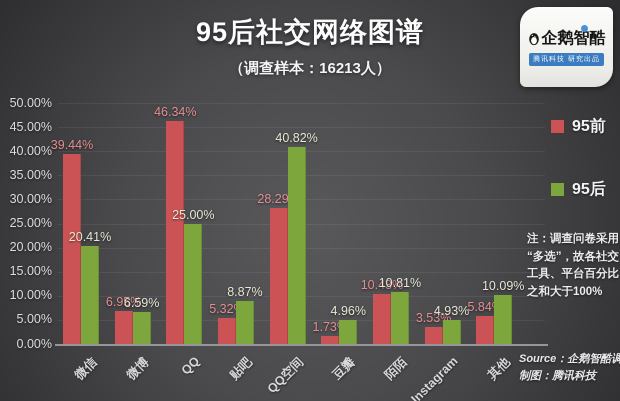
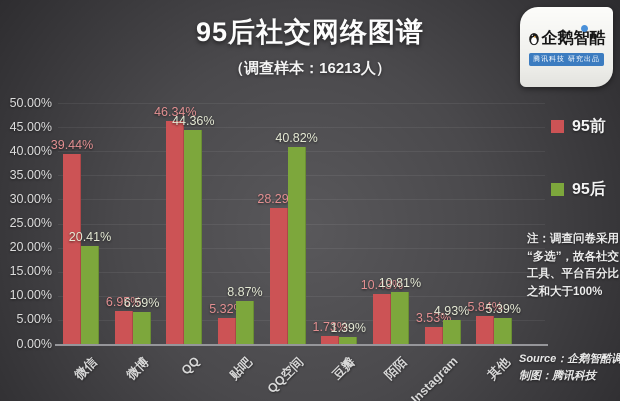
95后/QQ: 25.00% -> 44.36%
95后/豆瓣: 4.96% -> 1.39%
95后/其他: 10.09% -> 5.39%
